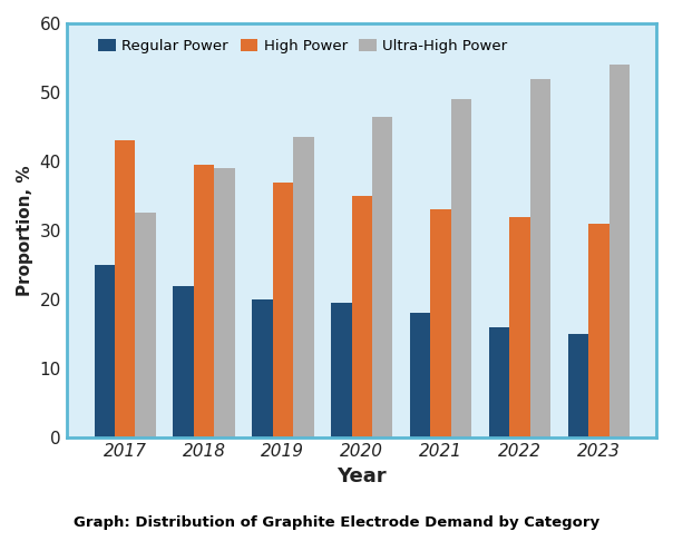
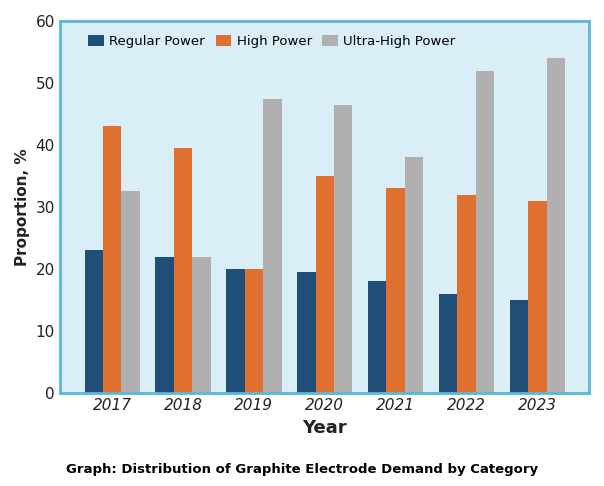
Regular Power/2017: 25.0 -> 23.0
Ultra-High Power/2018: 39.0 -> 22.0
High Power/2019: 37.0 -> 20.0
Ultra-High Power/2019: 43.5 -> 47.4
Ultra-High Power/2021: 49.0 -> 38.0
